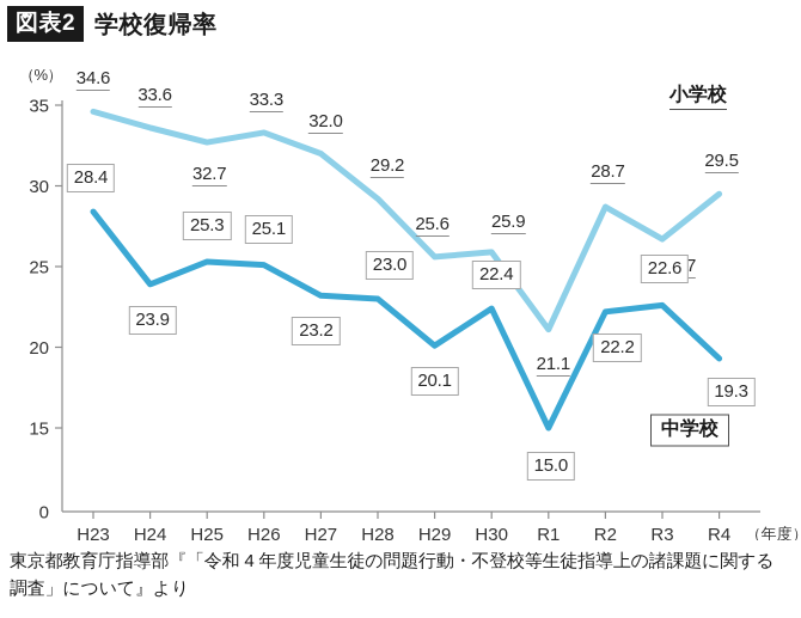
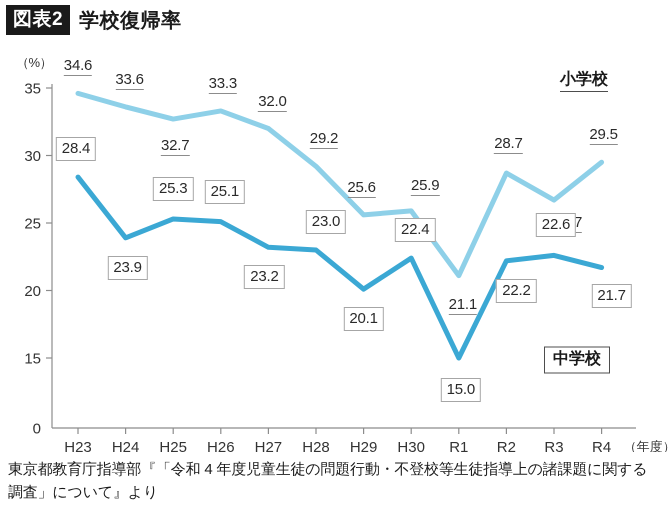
中学校/R4: 19.3 -> 21.7
